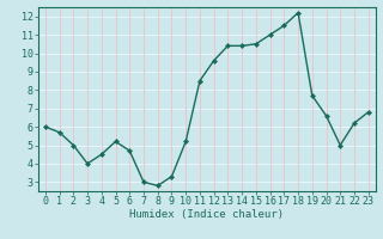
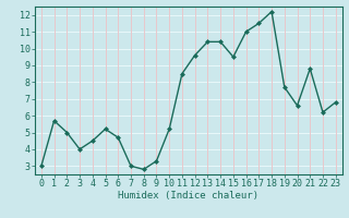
0: 6.0 -> 3.0
15: 10.5 -> 9.5
21: 5.0 -> 8.8
